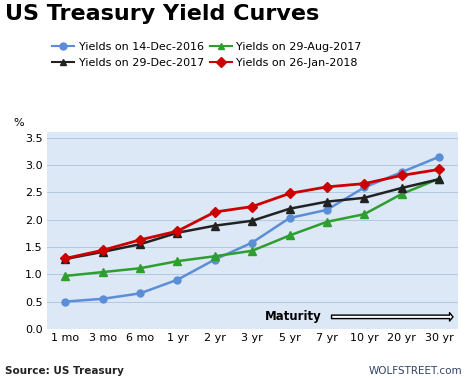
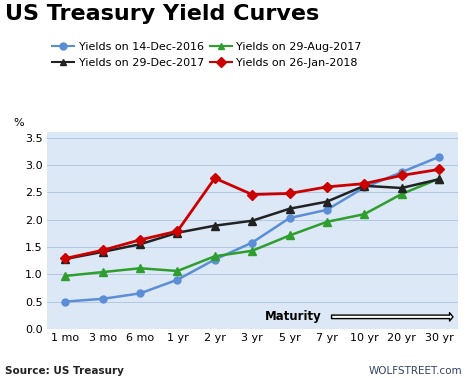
Yields on 29-Aug-2017/1 yr: 1.24 -> 1.06
Yields on 26-Jan-2018/2 yr: 2.14 -> 2.76
Yields on 26-Jan-2018/3 yr: 2.24 -> 2.46
Yields on 29-Dec-2017/10 yr: 2.40 -> 2.62
